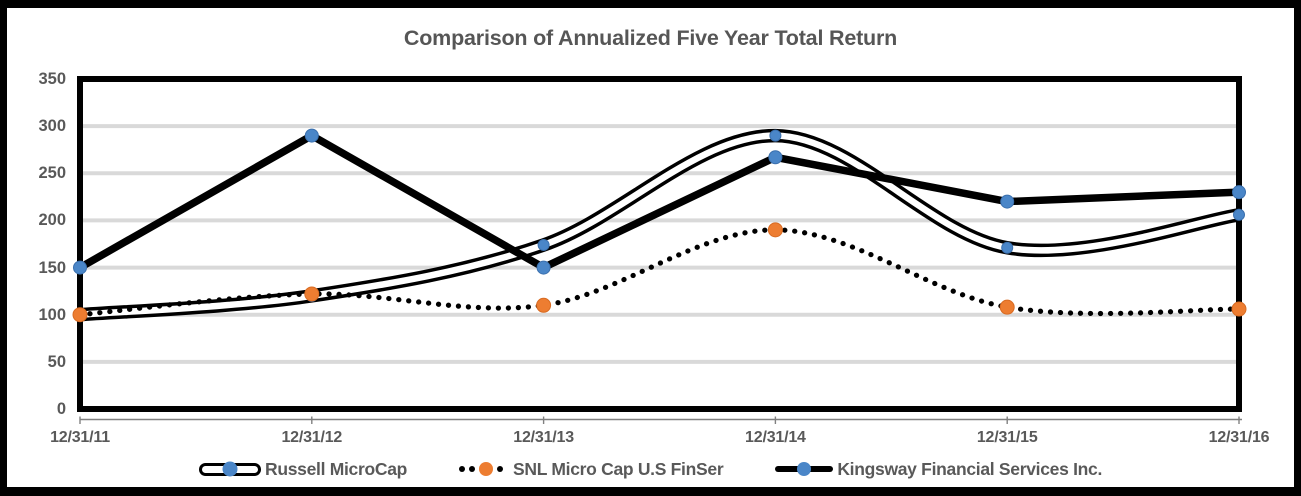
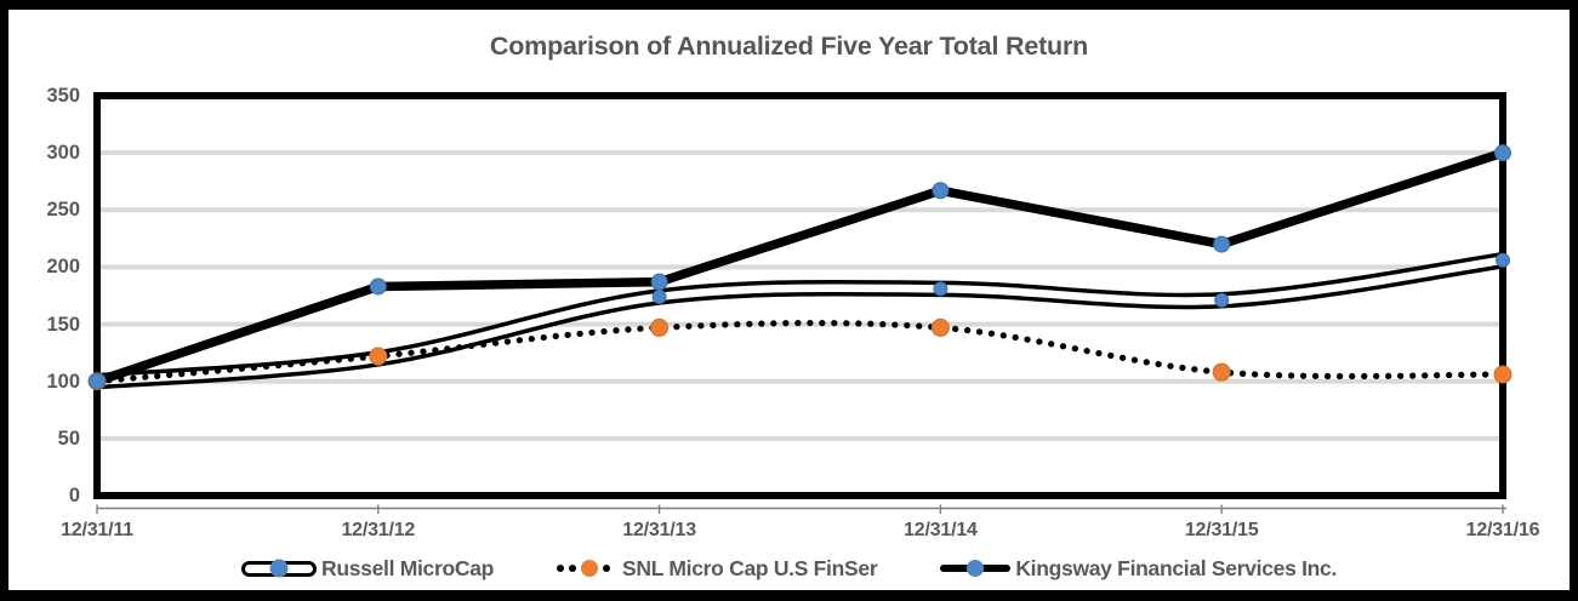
Kingsway Financial Services Inc./12/31/11: 150 -> 100
Kingsway Financial Services Inc./12/31/12: 290 -> 180
SNL Micro Cap U.S FinSer/12/31/13: 110 -> 150
Kingsway Financial Services Inc./12/31/13: 150 -> 190
Russell MicroCap/12/31/14: 290 -> 180
SNL Micro Cap U.S FinSer/12/31/14: 190 -> 150
Kingsway Financial Services Inc./12/31/16: 230 -> 300
